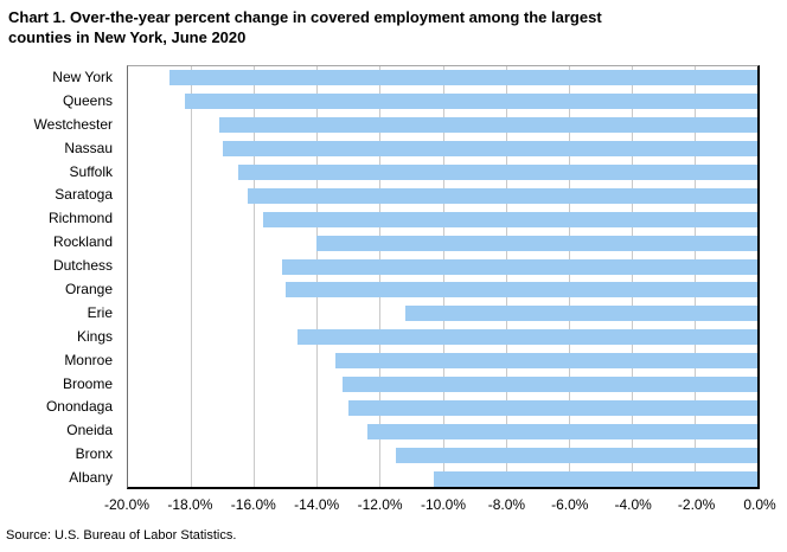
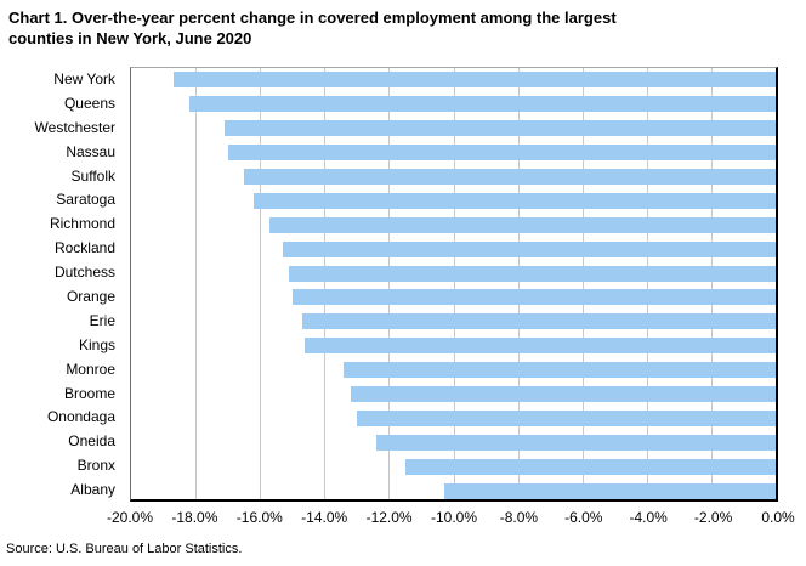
Rockland: -14.0% -> -15.3%
Erie: -11.2% -> -14.7%
